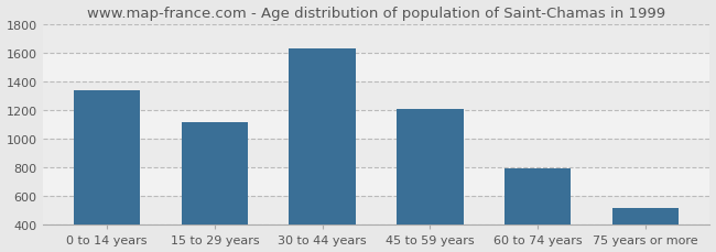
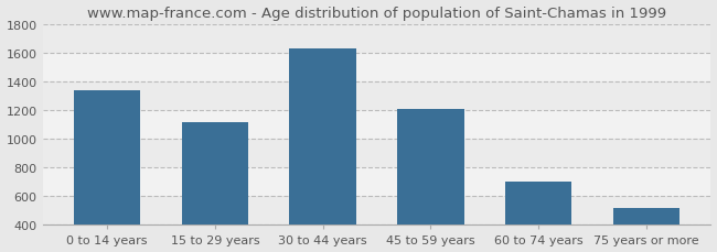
60 to 74 years: 800 -> 700
